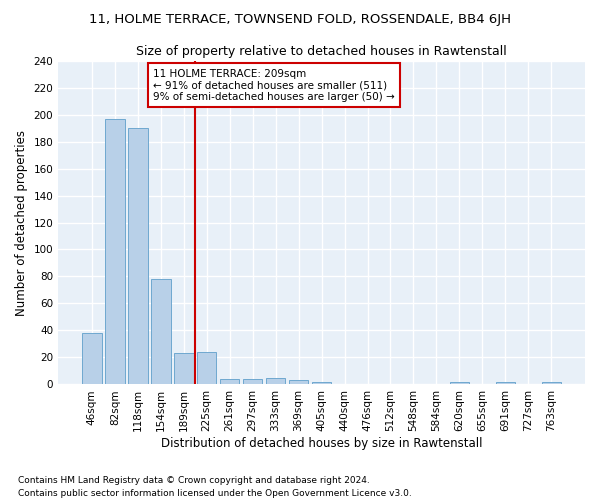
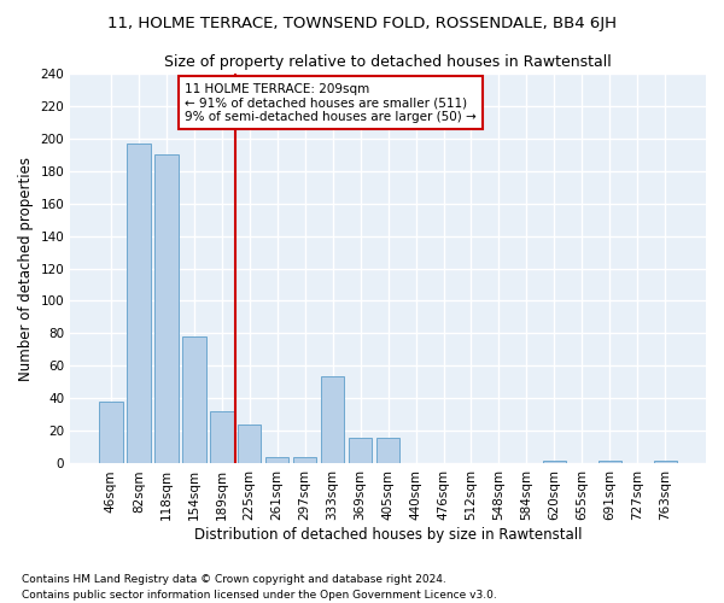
189sqm: 23 -> 32
333sqm: 5 -> 54
369sqm: 3 -> 16
405sqm: 2 -> 16
